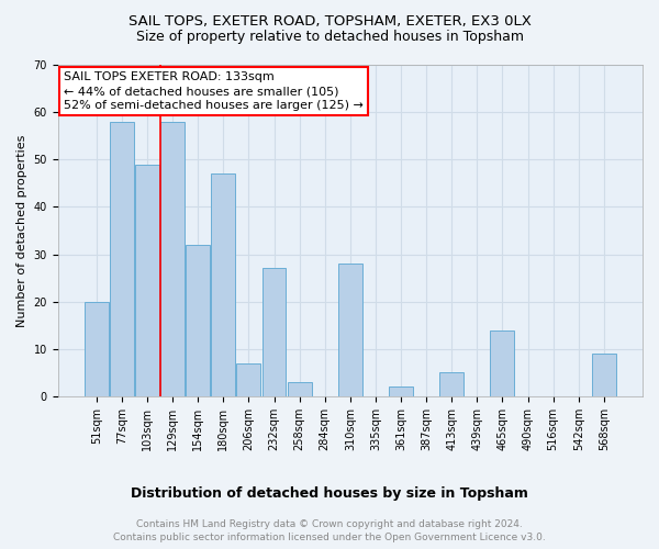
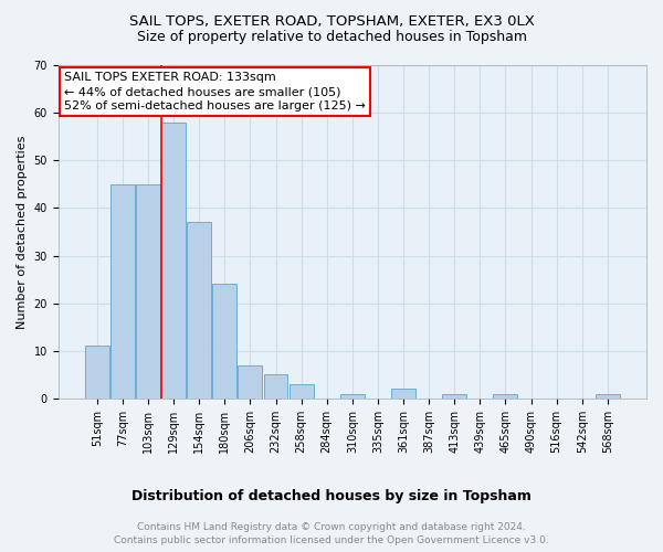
51sqm: 20 -> 11
77sqm: 58 -> 45
103sqm: 49 -> 45
154sqm: 32 -> 37
180sqm: 47 -> 24
232sqm: 27 -> 5
310sqm: 28 -> 1
413sqm: 5 -> 1
465sqm: 14 -> 1
568sqm: 9 -> 1
